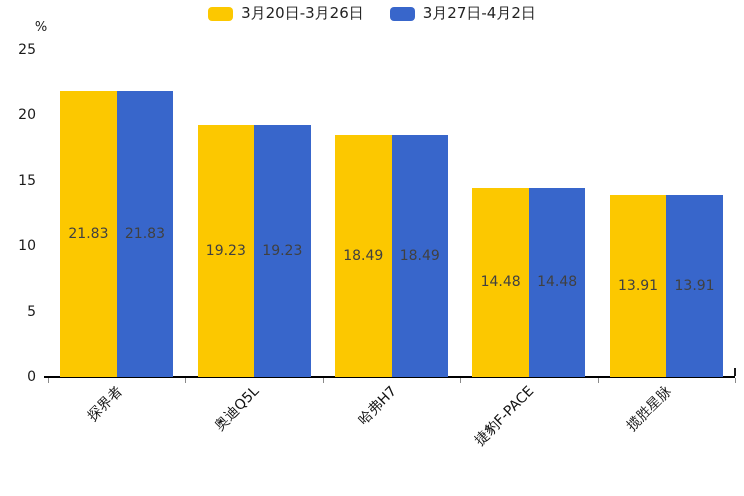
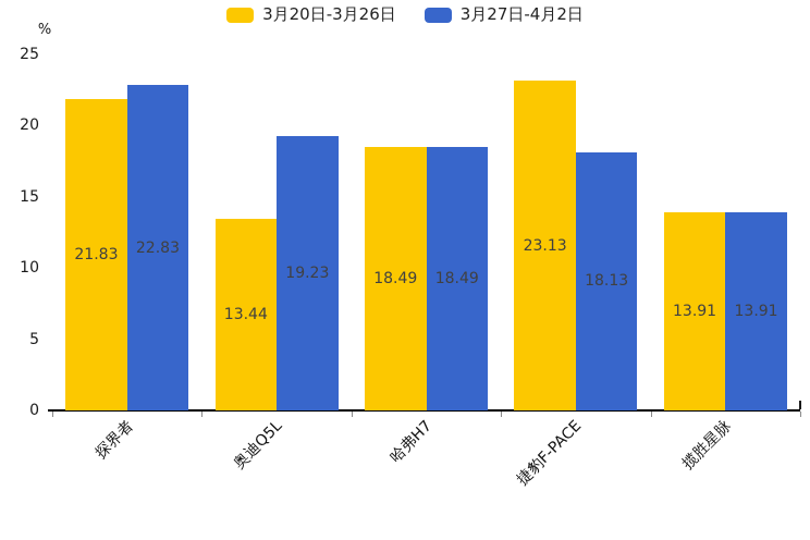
3月27日-4月2日/探界者: 21.83 -> 22.83
3月20日-3月26日/奥迪Q5L: 19.23 -> 13.44
3月20日-3月26日/捷豹F-PACE: 14.48 -> 23.13
3月27日-4月2日/捷豹F-PACE: 14.48 -> 18.13
